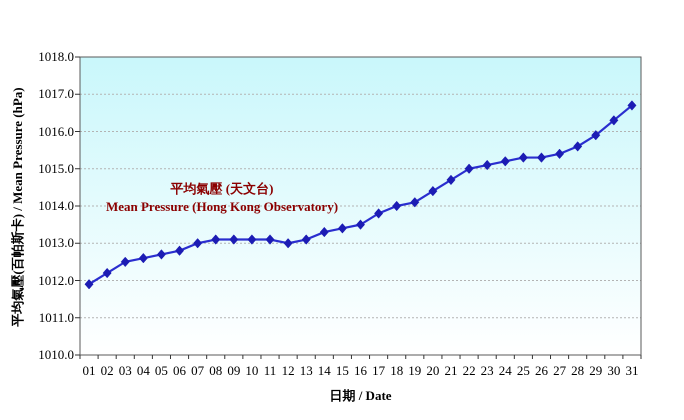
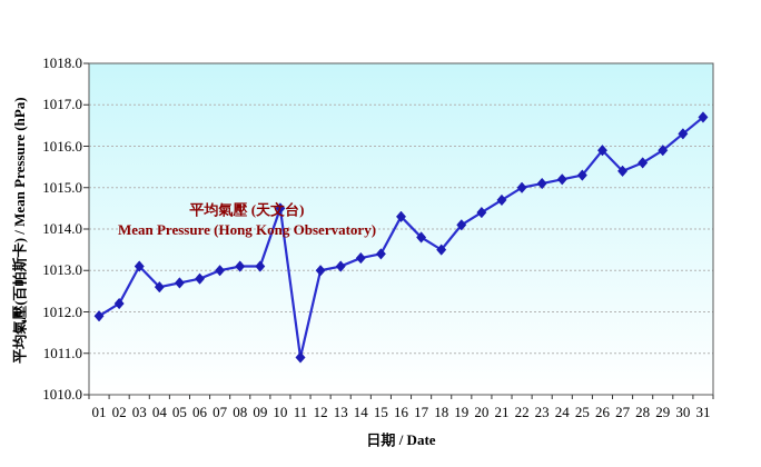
03: 1012.5 -> 1013.1
10: 1013.1 -> 1014.5
11: 1013.1 -> 1010.9
16: 1013.5 -> 1014.3
18: 1014.0 -> 1013.5
26: 1015.3 -> 1015.9
